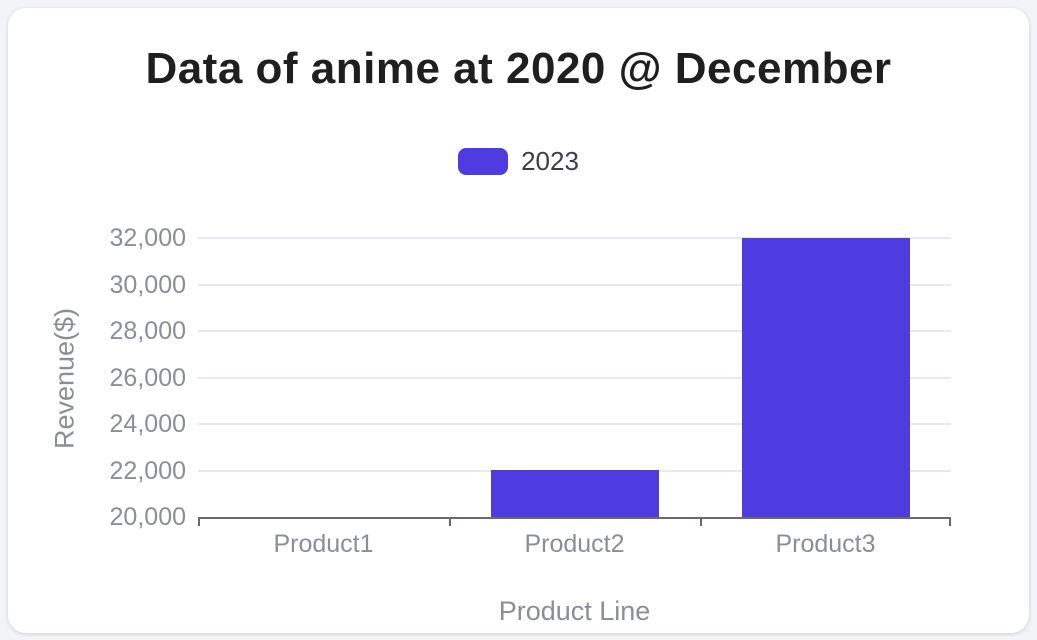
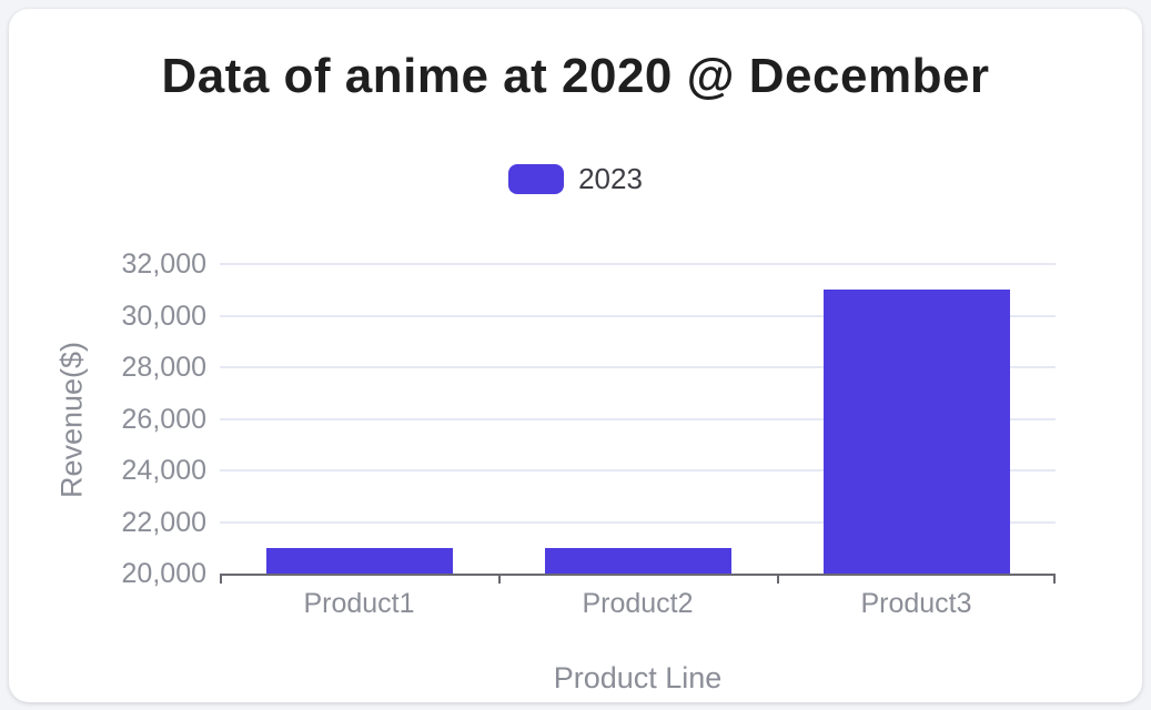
Product1: 20000 -> 21000
Product2: 22000 -> 21000
Product3: 32000 -> 31000
